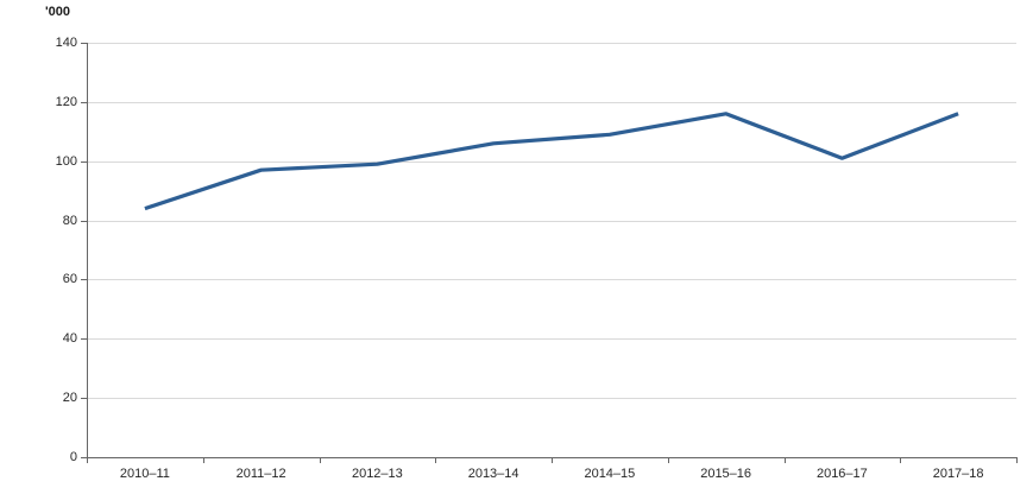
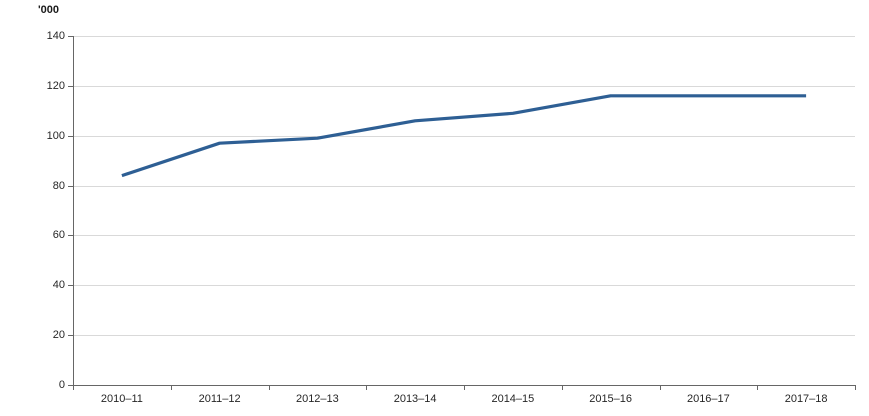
2016–17: 101 -> 116
